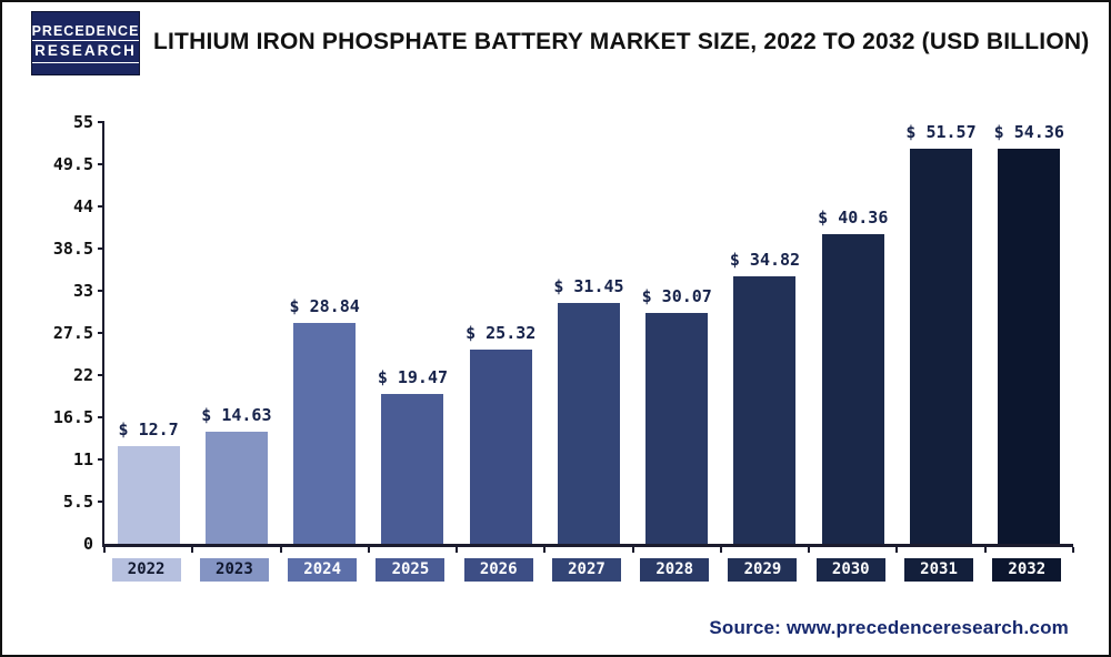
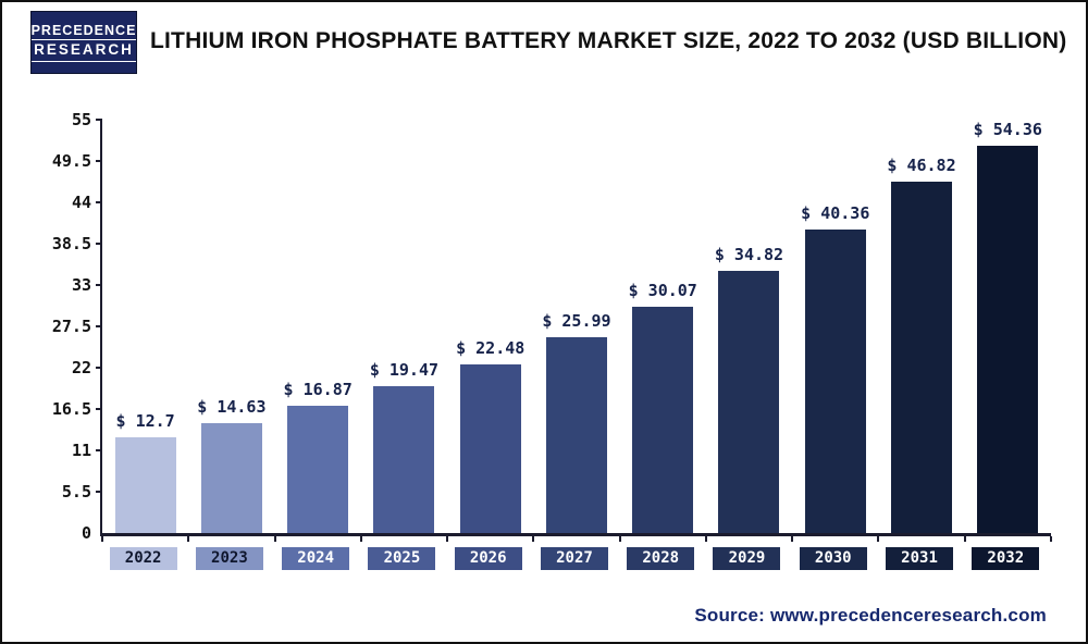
2024: 28.84 -> 16.87
2026: 25.32 -> 22.48
2027: 31.45 -> 25.99
2031: 51.57 -> 46.82
